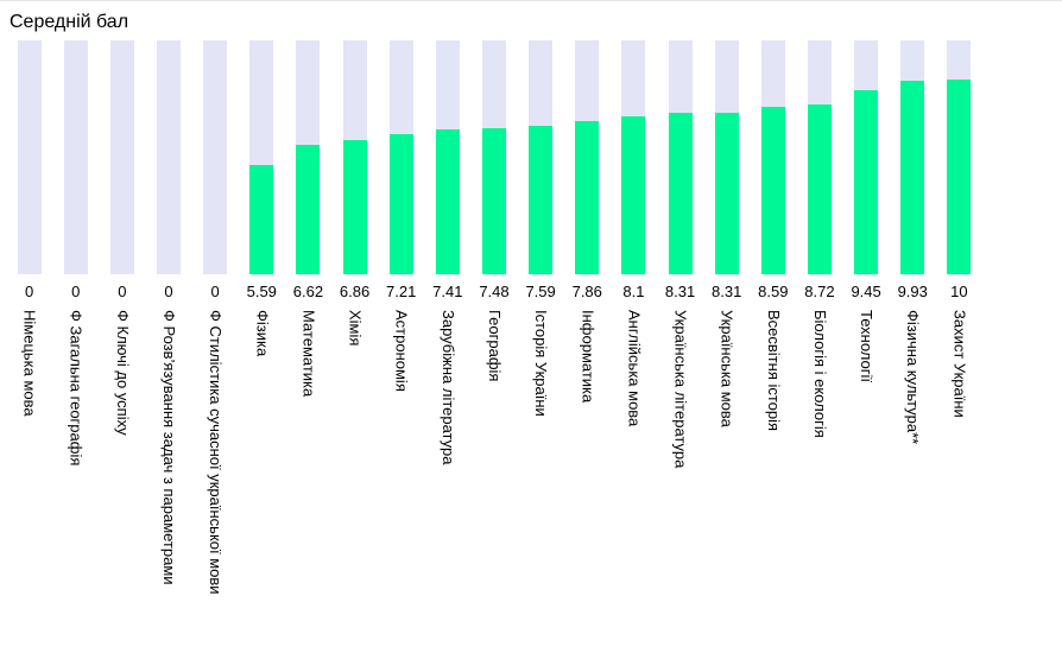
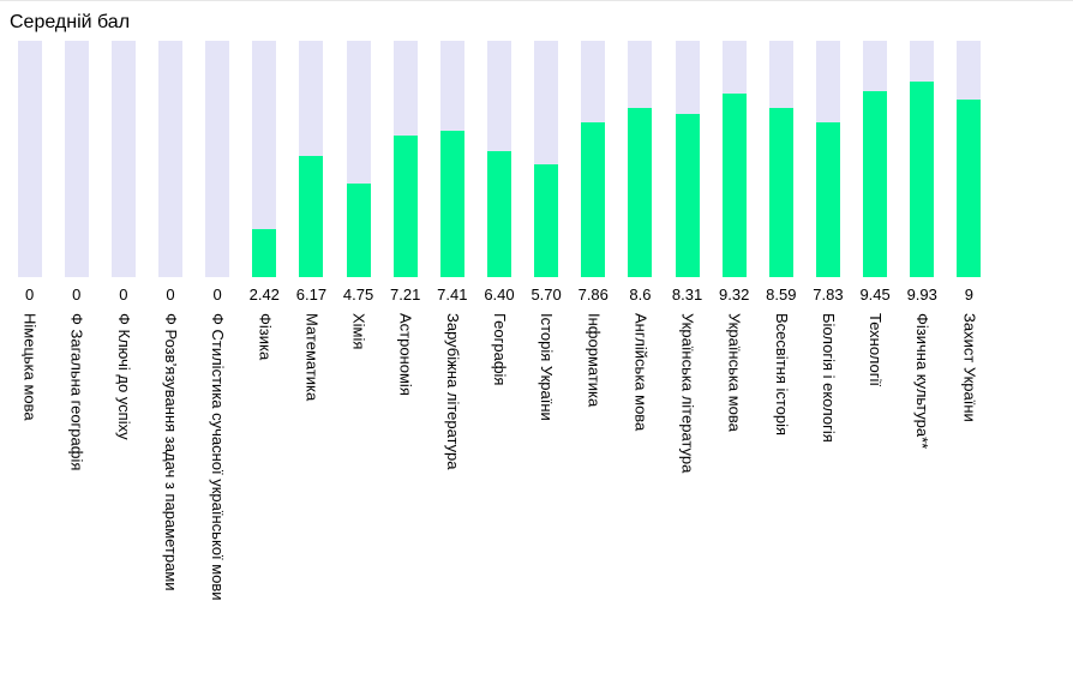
Фізика: 5.59 -> 2.42
Математика: 6.62 -> 6.17
Хімія: 6.86 -> 4.75
Географія: 7.48 -> 6.40
Історія України: 7.59 -> 5.70
Англійська мова: 8.1 -> 8.6
Українська мова: 8.31 -> 9.32
Біологія і екологія: 8.72 -> 7.83
Захист України: 10 -> 9
